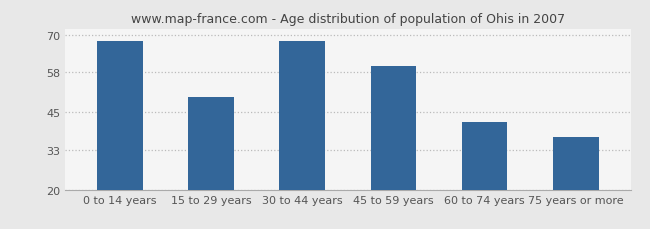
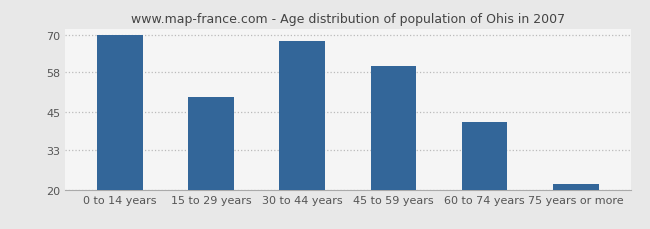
0 to 14 years: 68 -> 70
75 years or more: 37 -> 22
